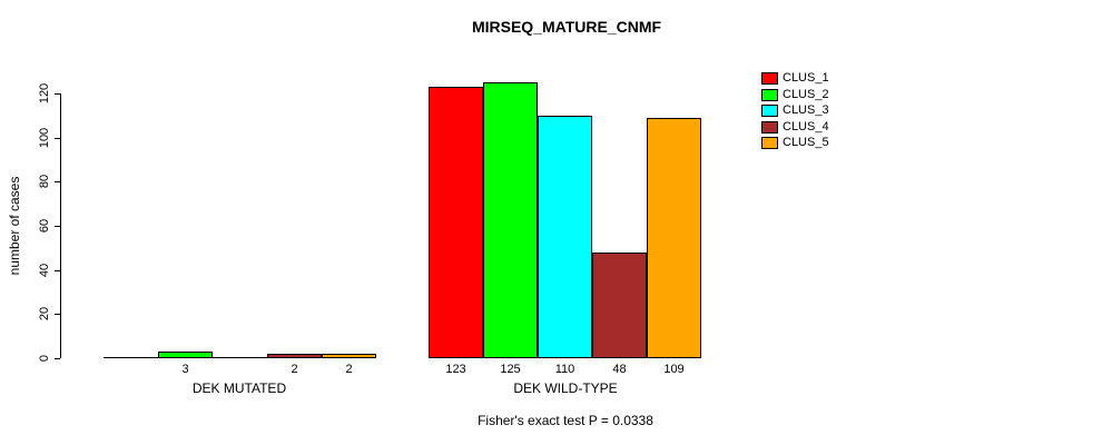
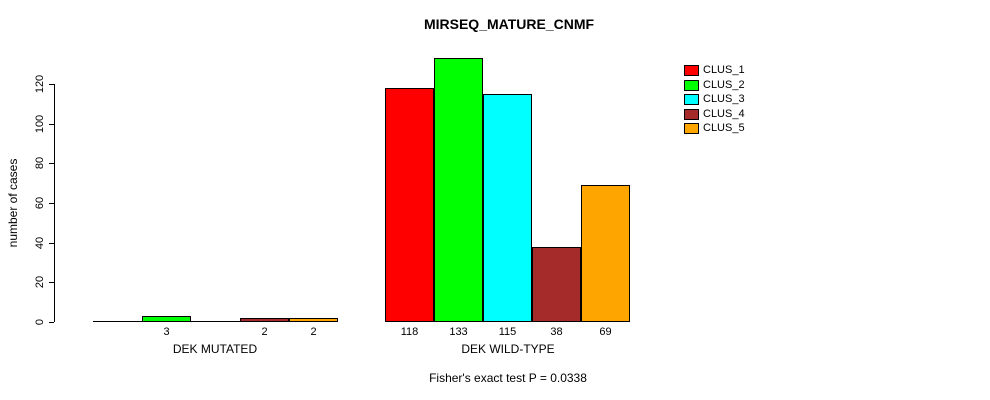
CLUS_1/DEK WILD-TYPE: 123 -> 118
CLUS_2/DEK WILD-TYPE: 125 -> 133
CLUS_3/DEK WILD-TYPE: 110 -> 115
CLUS_4/DEK WILD-TYPE: 48 -> 38
CLUS_5/DEK WILD-TYPE: 109 -> 69
